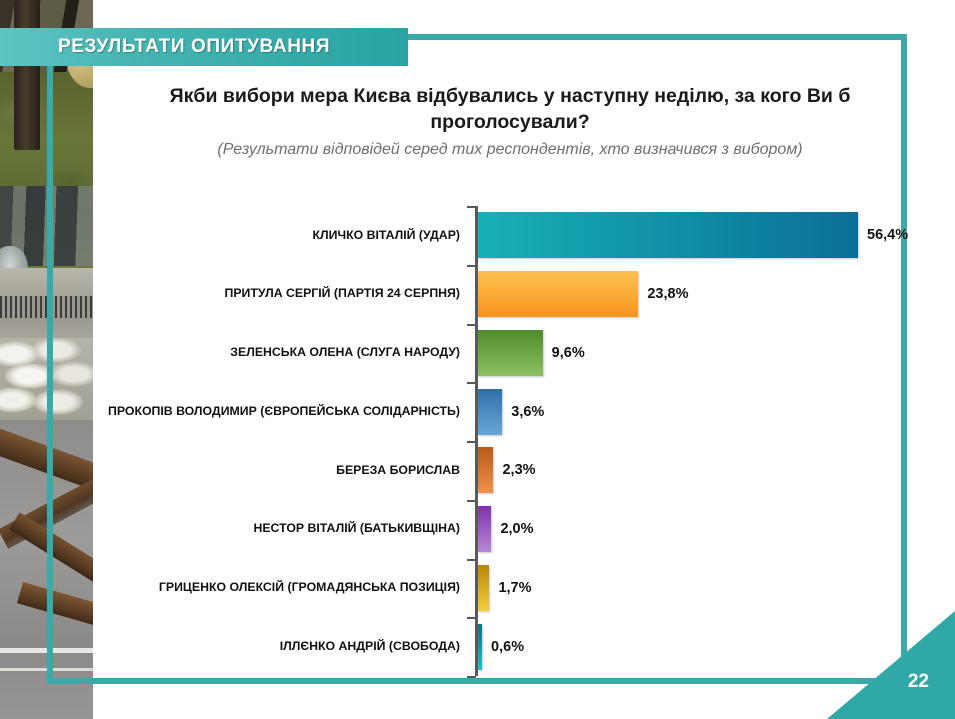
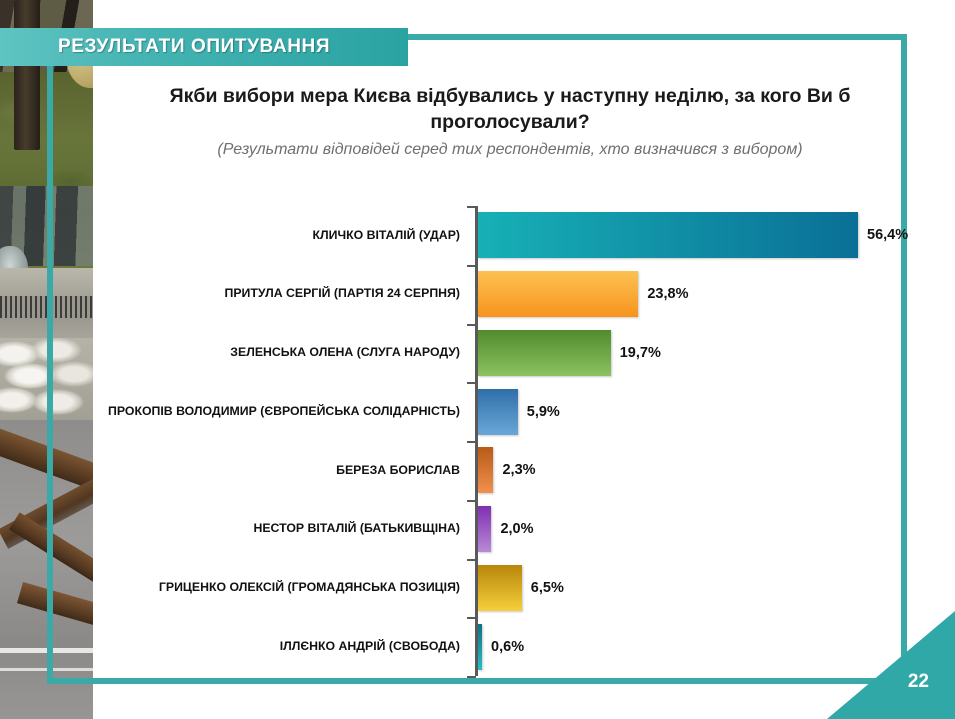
ЗЕЛЕНСЬКА ОЛЕНА (СЛУГА НАРОДУ): 9,6% -> 19,7%
ПРОКОПІВ ВОЛОДИМИР (ЄВРОПЕЙСЬКА СОЛІДАРНІСТЬ): 3,6% -> 5,9%
ГРИЦЕНКО ОЛЕКСІЙ (ГРОМАДЯНСЬКА ПОЗИЦІЯ): 1,7% -> 6,5%
